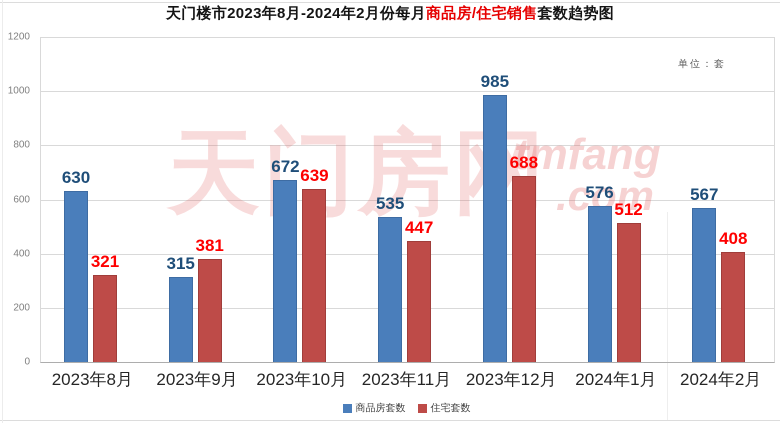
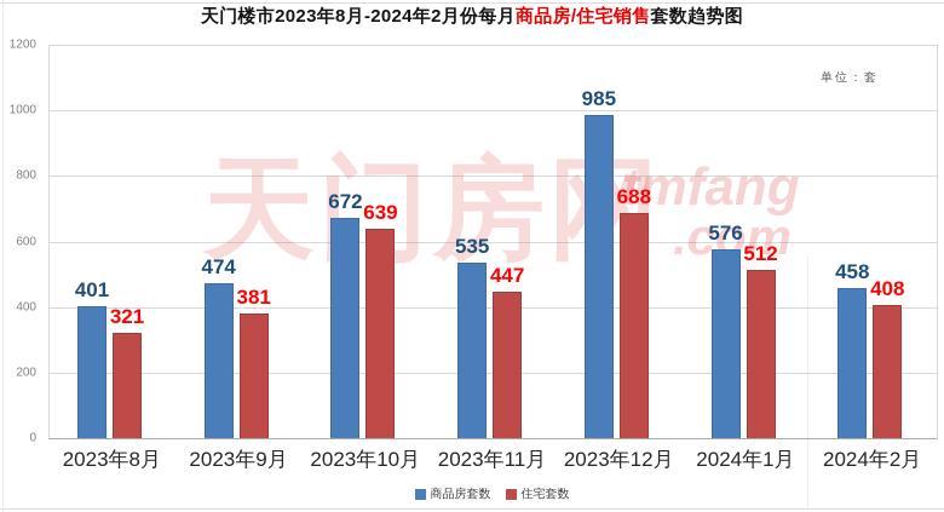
商品房套数/2023年8月: 630 -> 401
商品房套数/2023年9月: 315 -> 474
商品房套数/2024年2月: 567 -> 458
